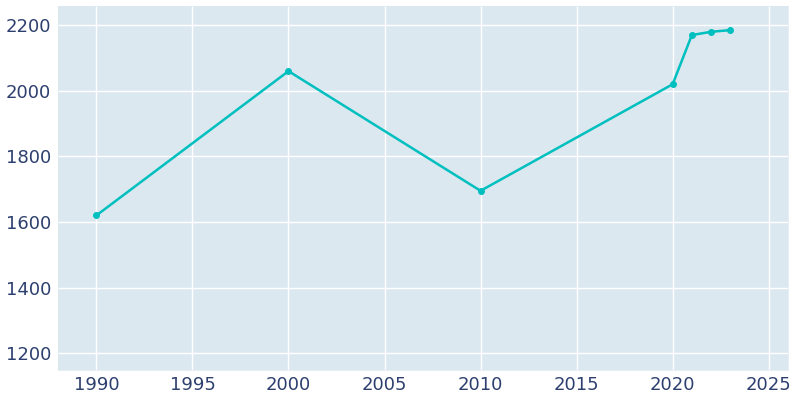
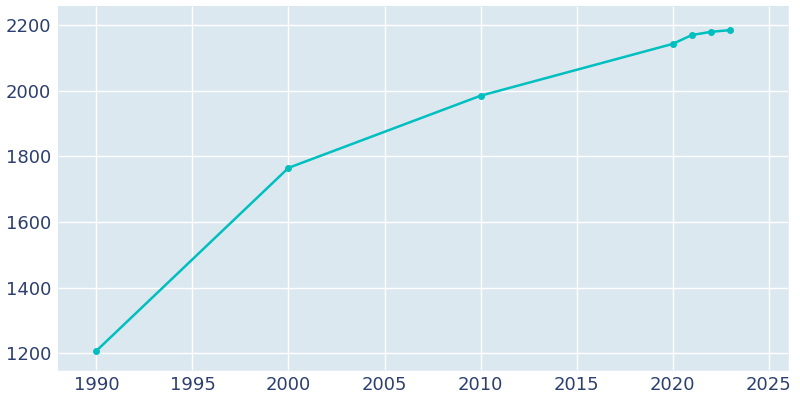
1990: 1620 -> 1207
2000: 2060 -> 1765
2010: 1695 -> 1985
2020: 2020 -> 2143
